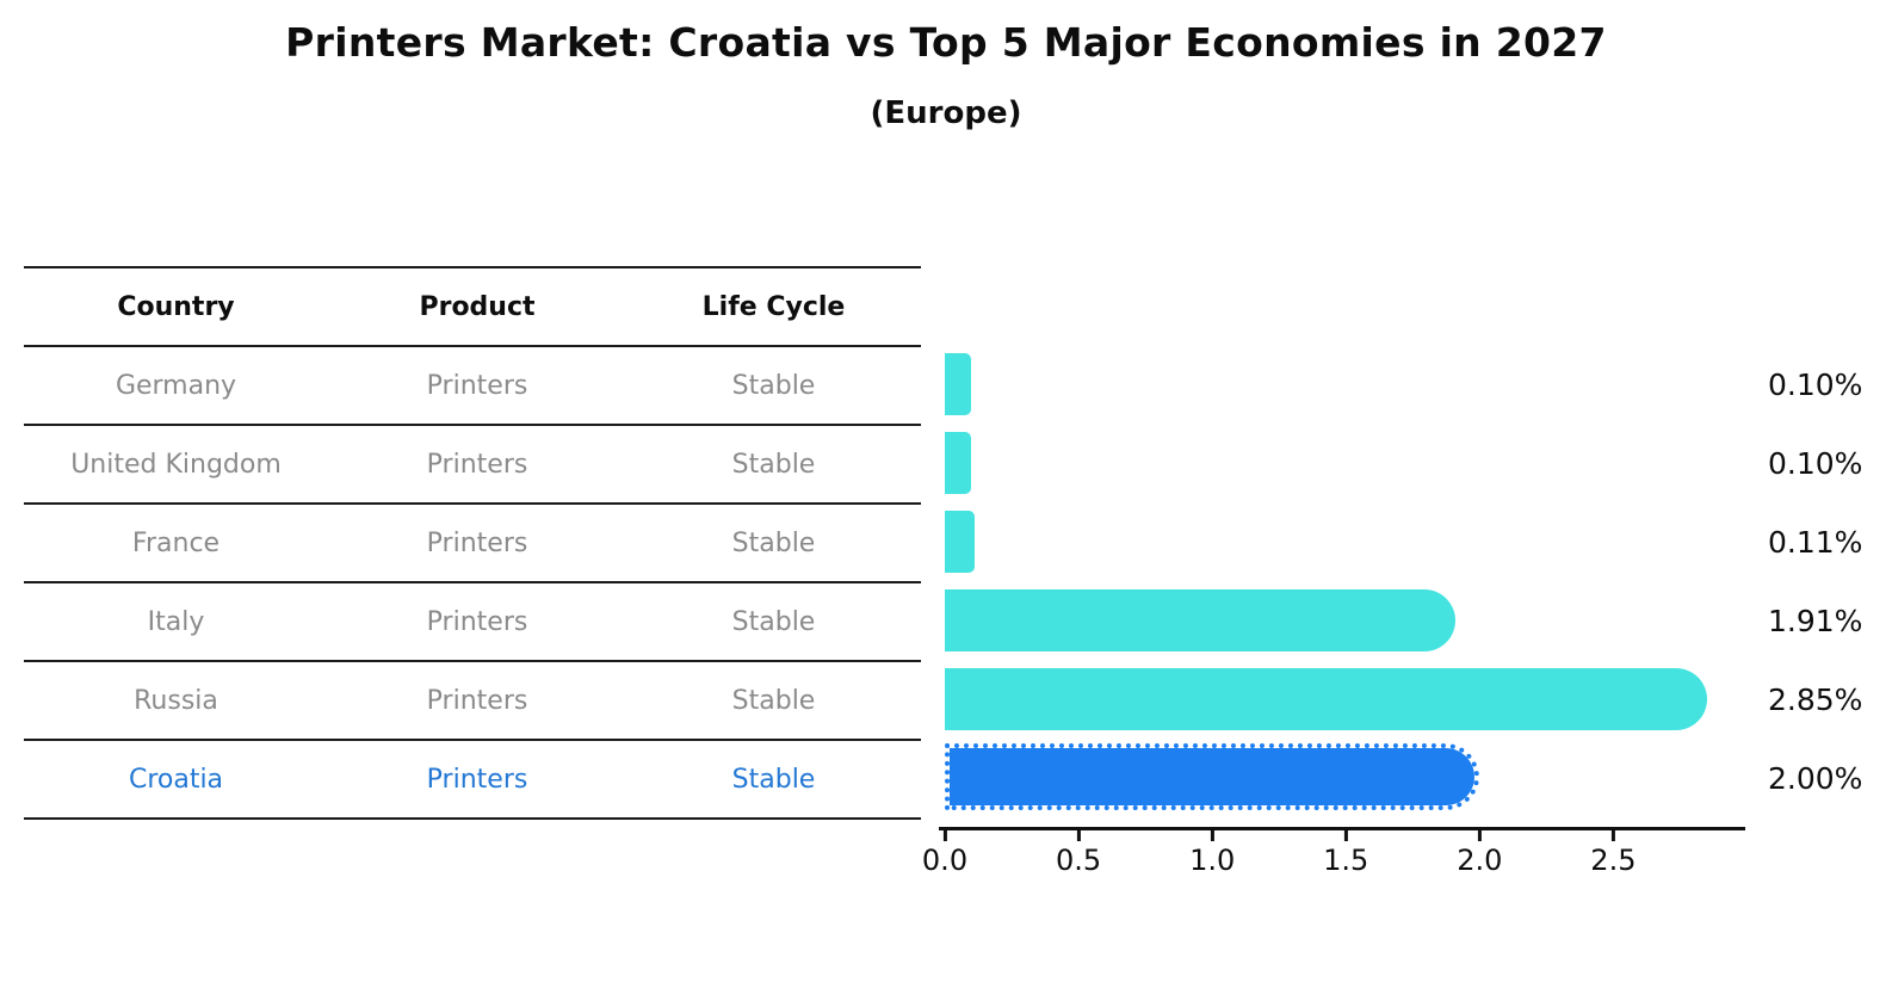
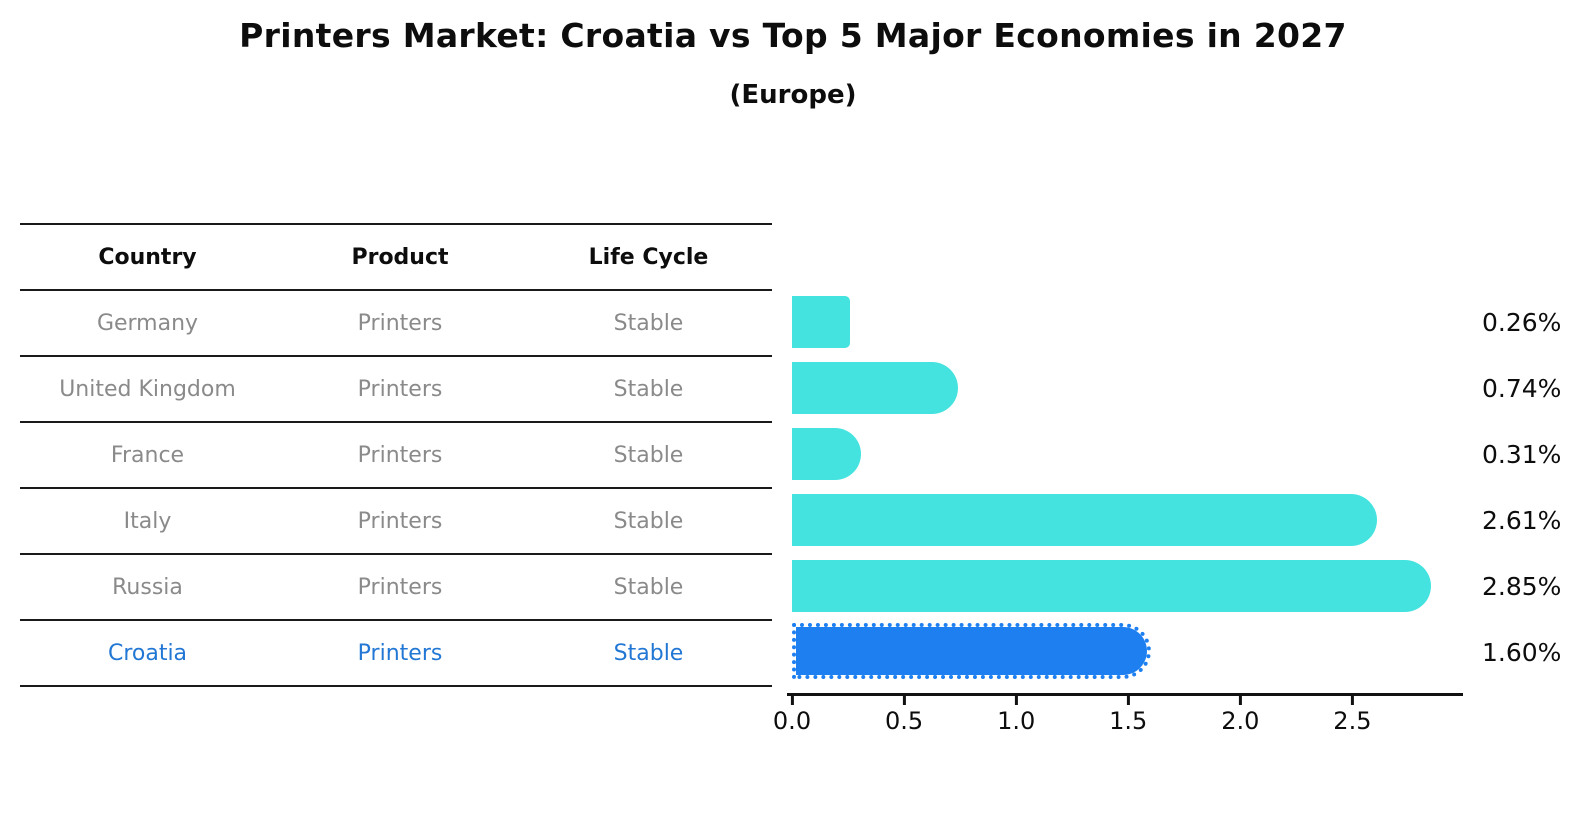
Germany: 0.10% -> 0.26%
United Kingdom: 0.10% -> 0.74%
France: 0.11% -> 0.31%
Italy: 1.91% -> 2.61%
Croatia: 2.00% -> 1.60%
